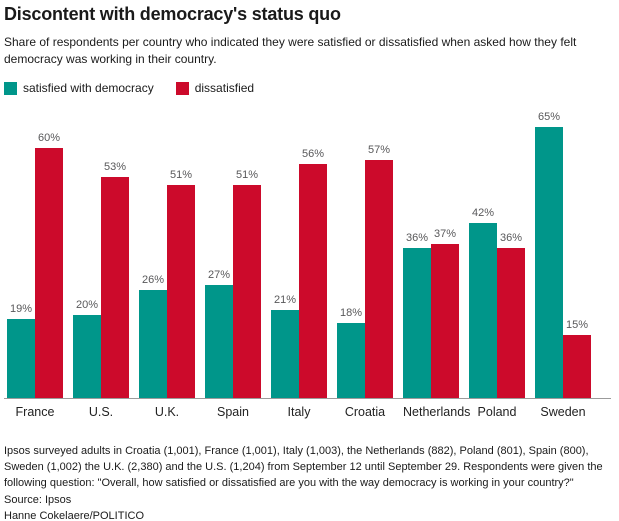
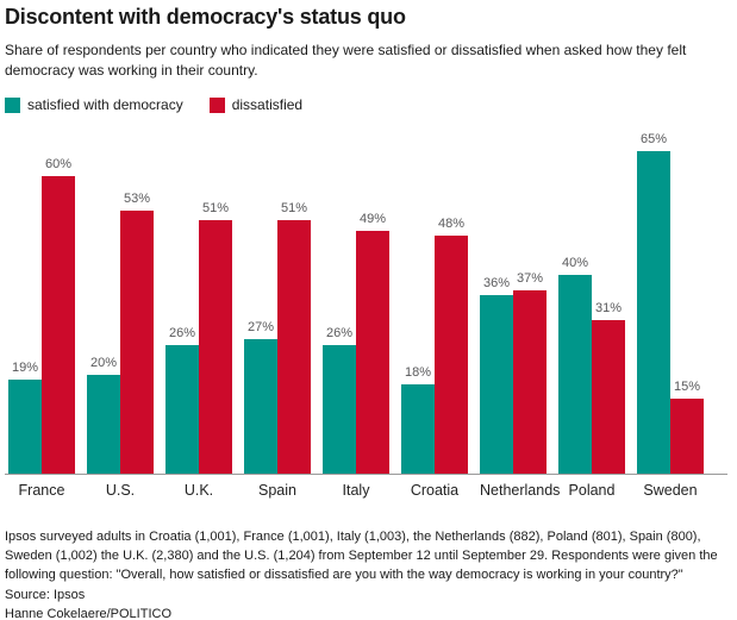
satisfied with democracy/Italy: 21% -> 26%
dissatisfied/Italy: 56% -> 49%
dissatisfied/Croatia: 57% -> 48%
satisfied with democracy/Poland: 42% -> 40%
dissatisfied/Poland: 36% -> 31%
